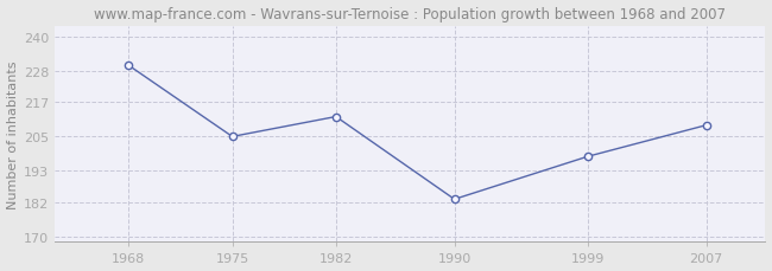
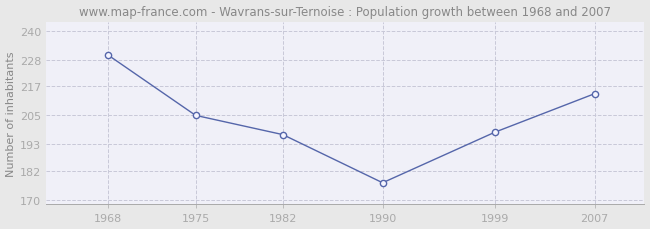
1982: 212 -> 197
1990: 183 -> 177
2007: 209 -> 214
